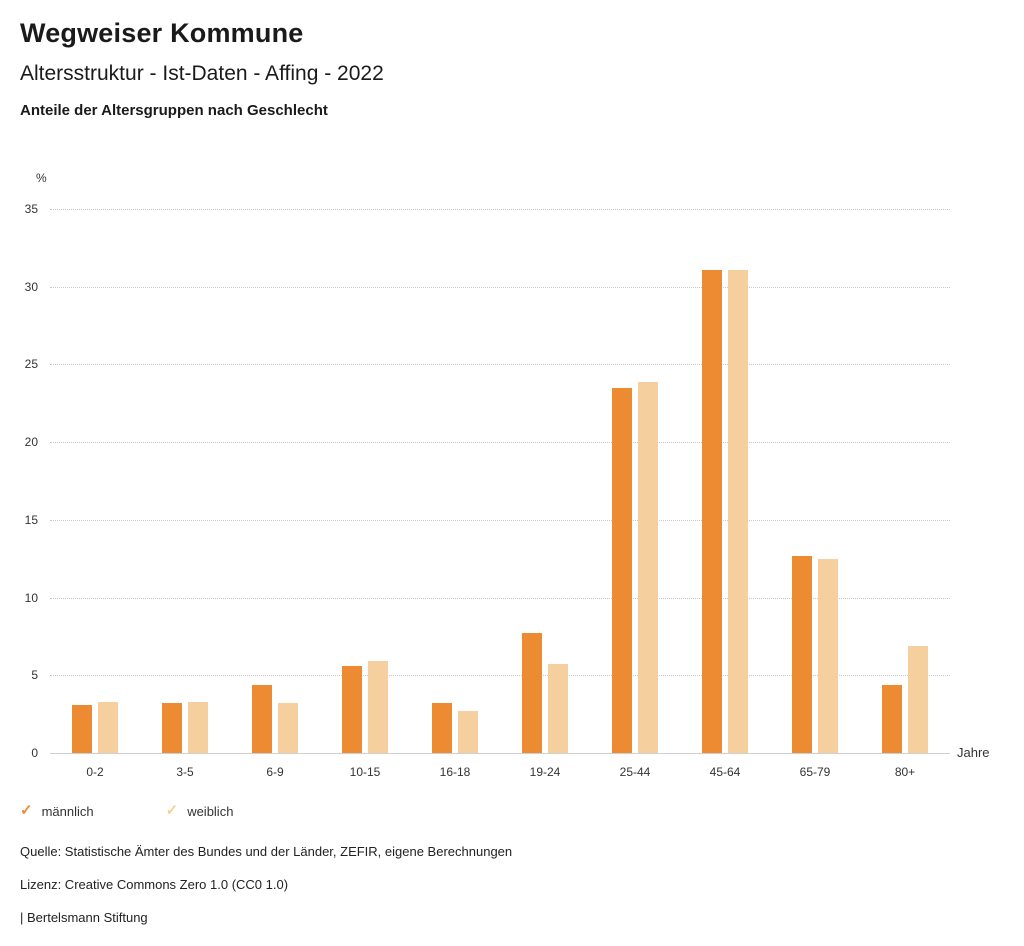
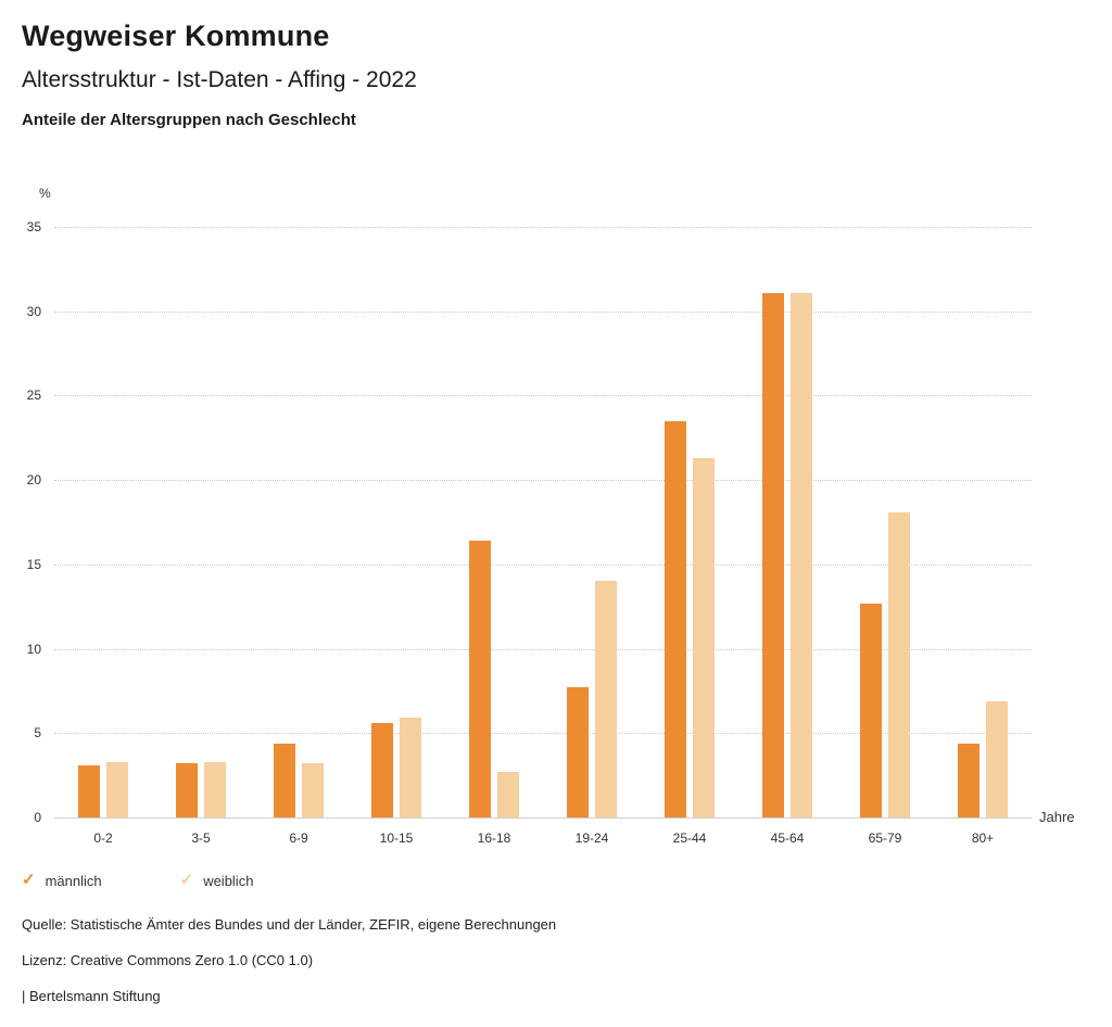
männlich/16-18: 3.2 -> 16.4
weiblich/19-24: 5.7 -> 14.0
weiblich/25-44: 23.9 -> 21.3
weiblich/65-79: 12.5 -> 18.1
